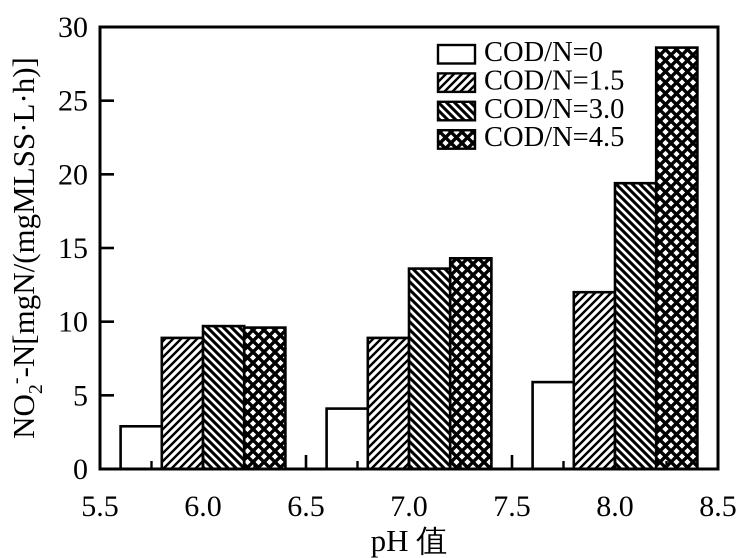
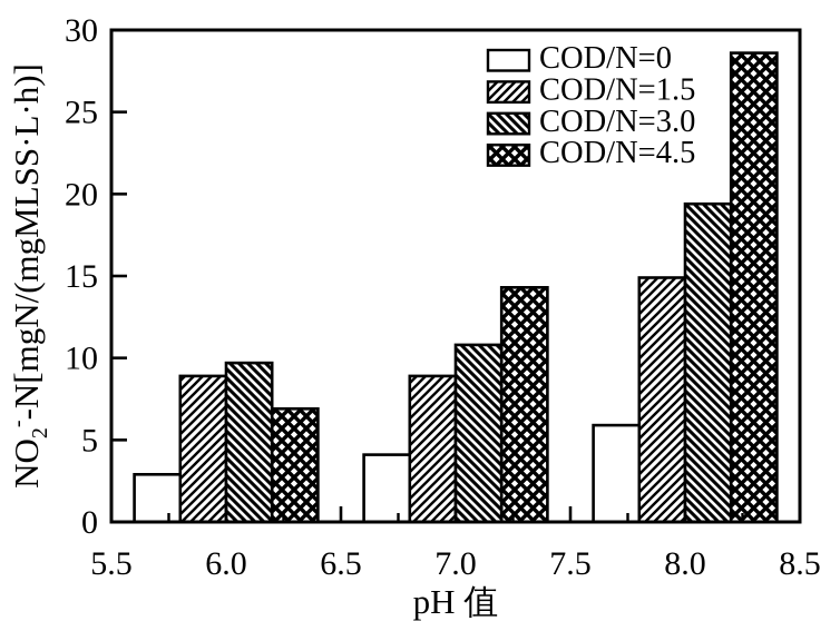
COD/N=4.5/6.0: 9,6 -> 6,9
COD/N=3.0/7.0: 13,6 -> 10,8
COD/N=1.5/8.0: 12,0 -> 14,9
